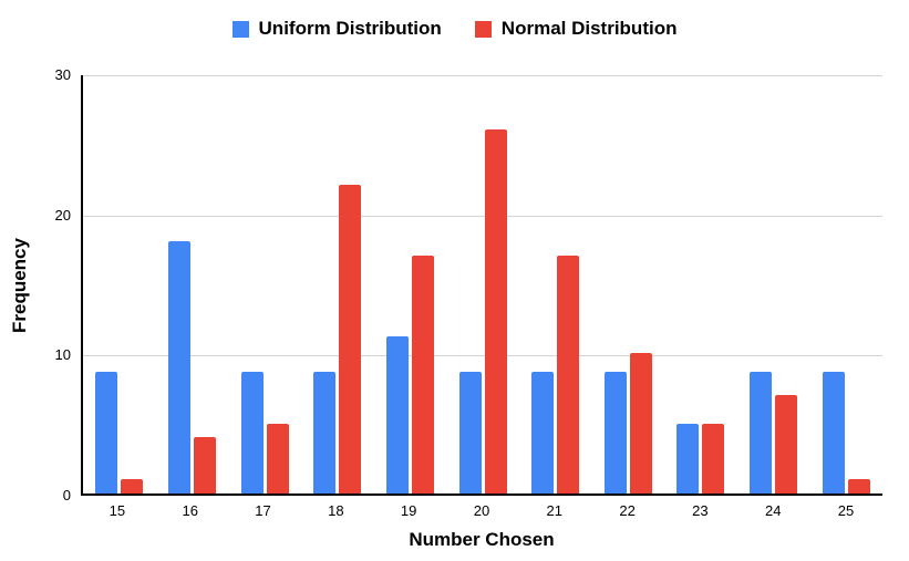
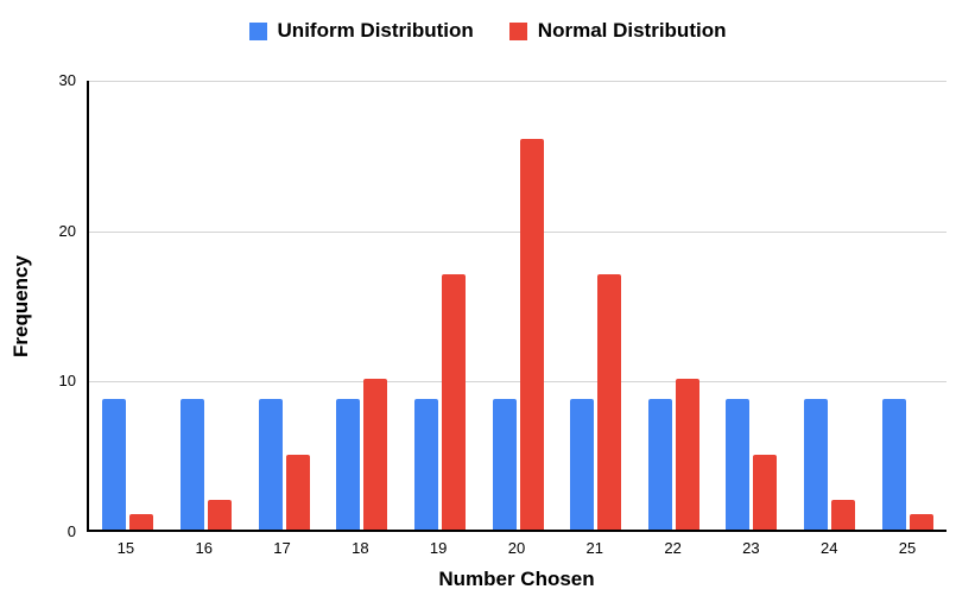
Uniform Distribution/16: 18.0 -> 8.7
Normal Distribution/16: 4 -> 2
Normal Distribution/18: 22 -> 10
Uniform Distribution/19: 11.2 -> 8.7
Uniform Distribution/23: 5.0 -> 8.7
Normal Distribution/24: 7 -> 2
